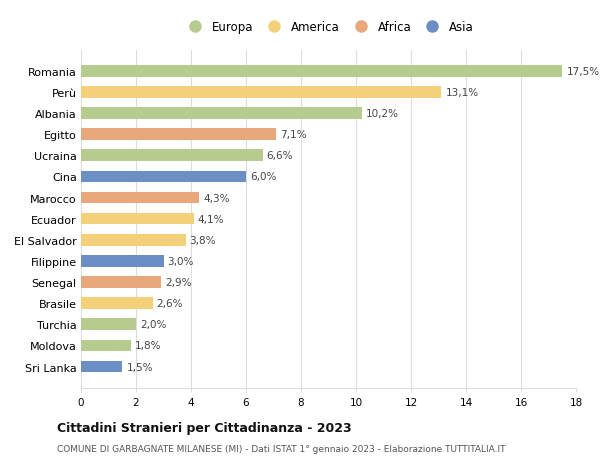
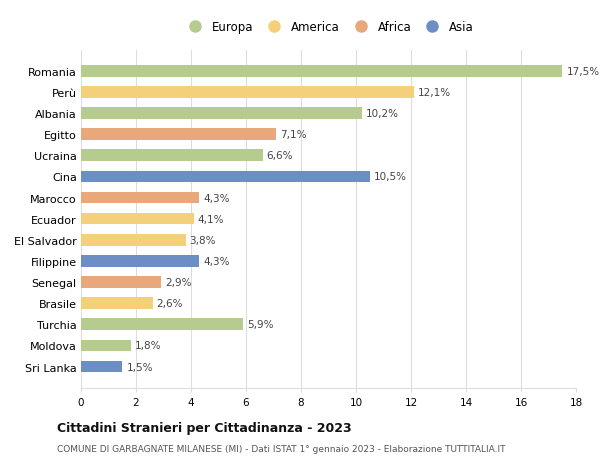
Perù: 13,1% -> 12,1%
Cina: 6,0% -> 10,5%
Filippine: 3,0% -> 4,3%
Turchia: 2,0% -> 5,9%
